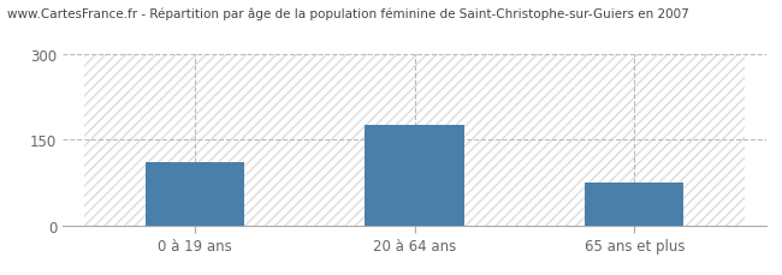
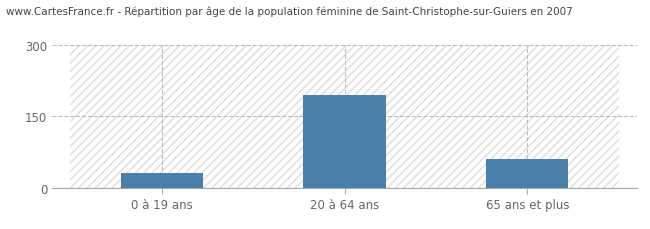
0 à 19 ans: 110 -> 30
20 à 64 ans: 175 -> 195
65 ans et plus: 75 -> 60
